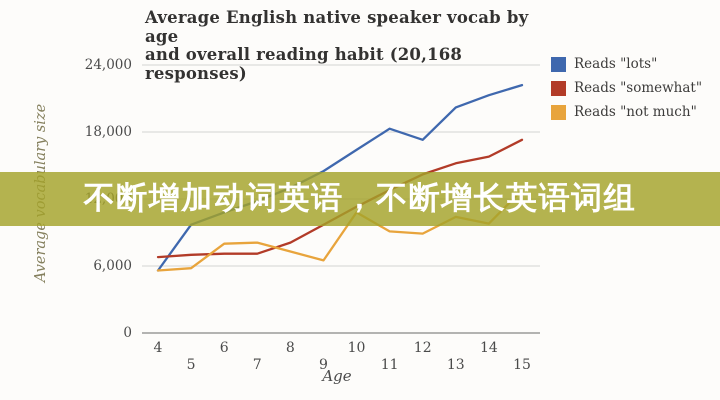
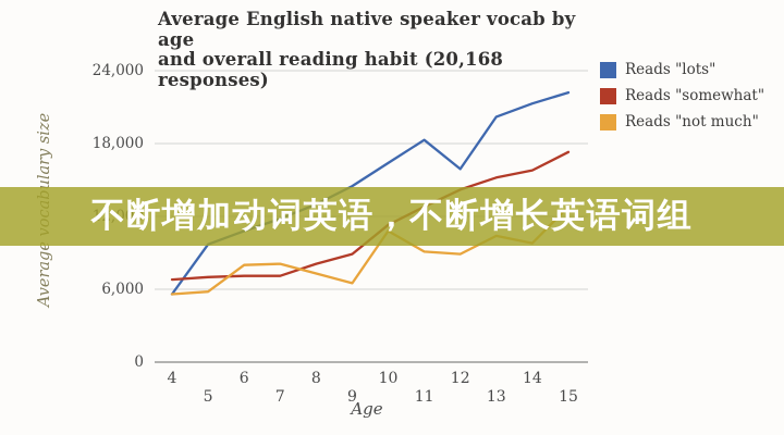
Reads "somewhat"/9: 9700 -> 8900
Reads "lots"/12: 17300 -> 15900
